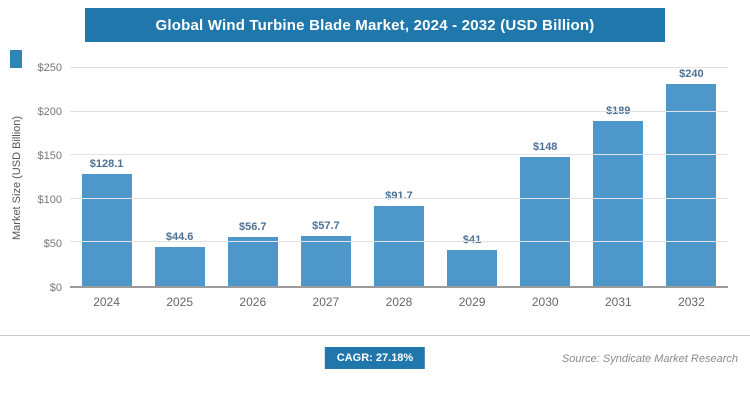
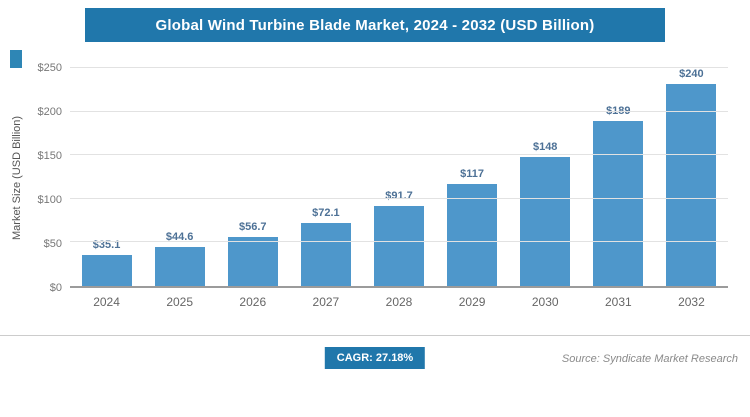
2024: $128.1 -> $35.1
2027: $57.7 -> $72.1
2029: $41 -> $117
